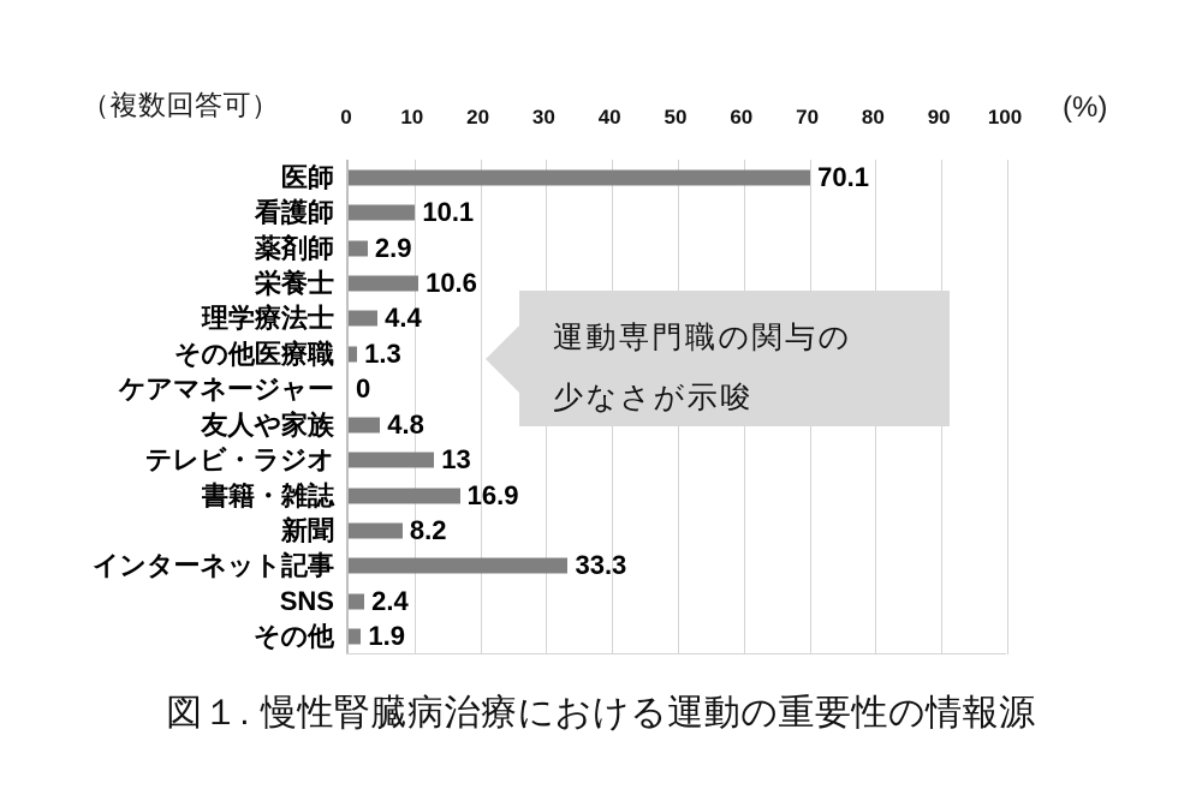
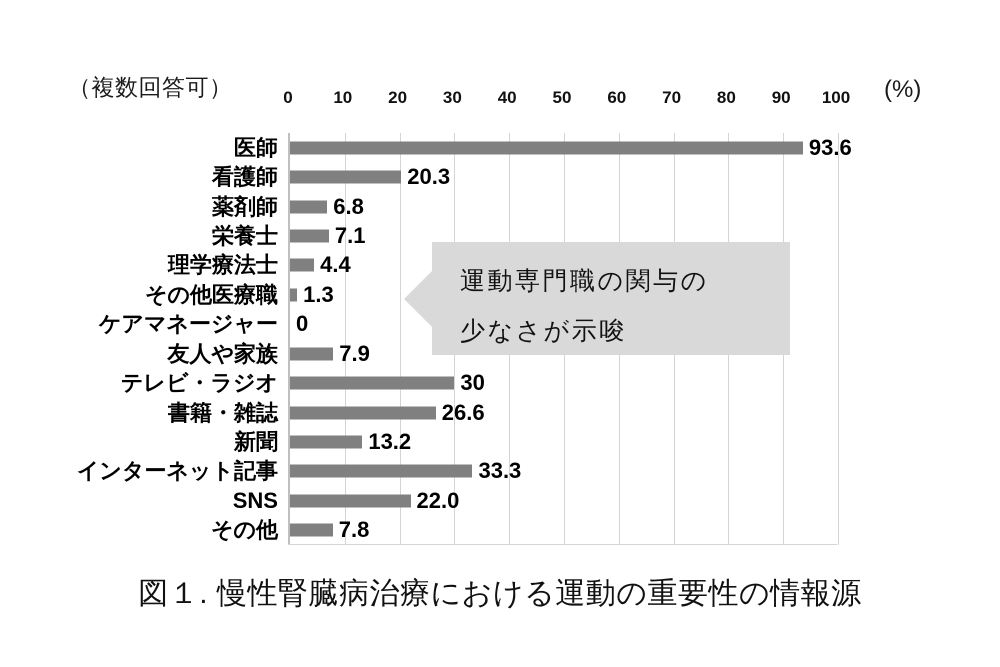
医師: 70.1 -> 93.6
看護師: 10.1 -> 20.3
薬剤師: 2.9 -> 6.8
栄養士: 10.6 -> 7.1
友人や家族: 4.8 -> 7.9
テレビ・ラジオ: 13 -> 30
書籍・雑誌: 16.9 -> 26.6
新聞: 8.2 -> 13.2
SNS: 2.4 -> 22.0
その他: 1.9 -> 7.8
